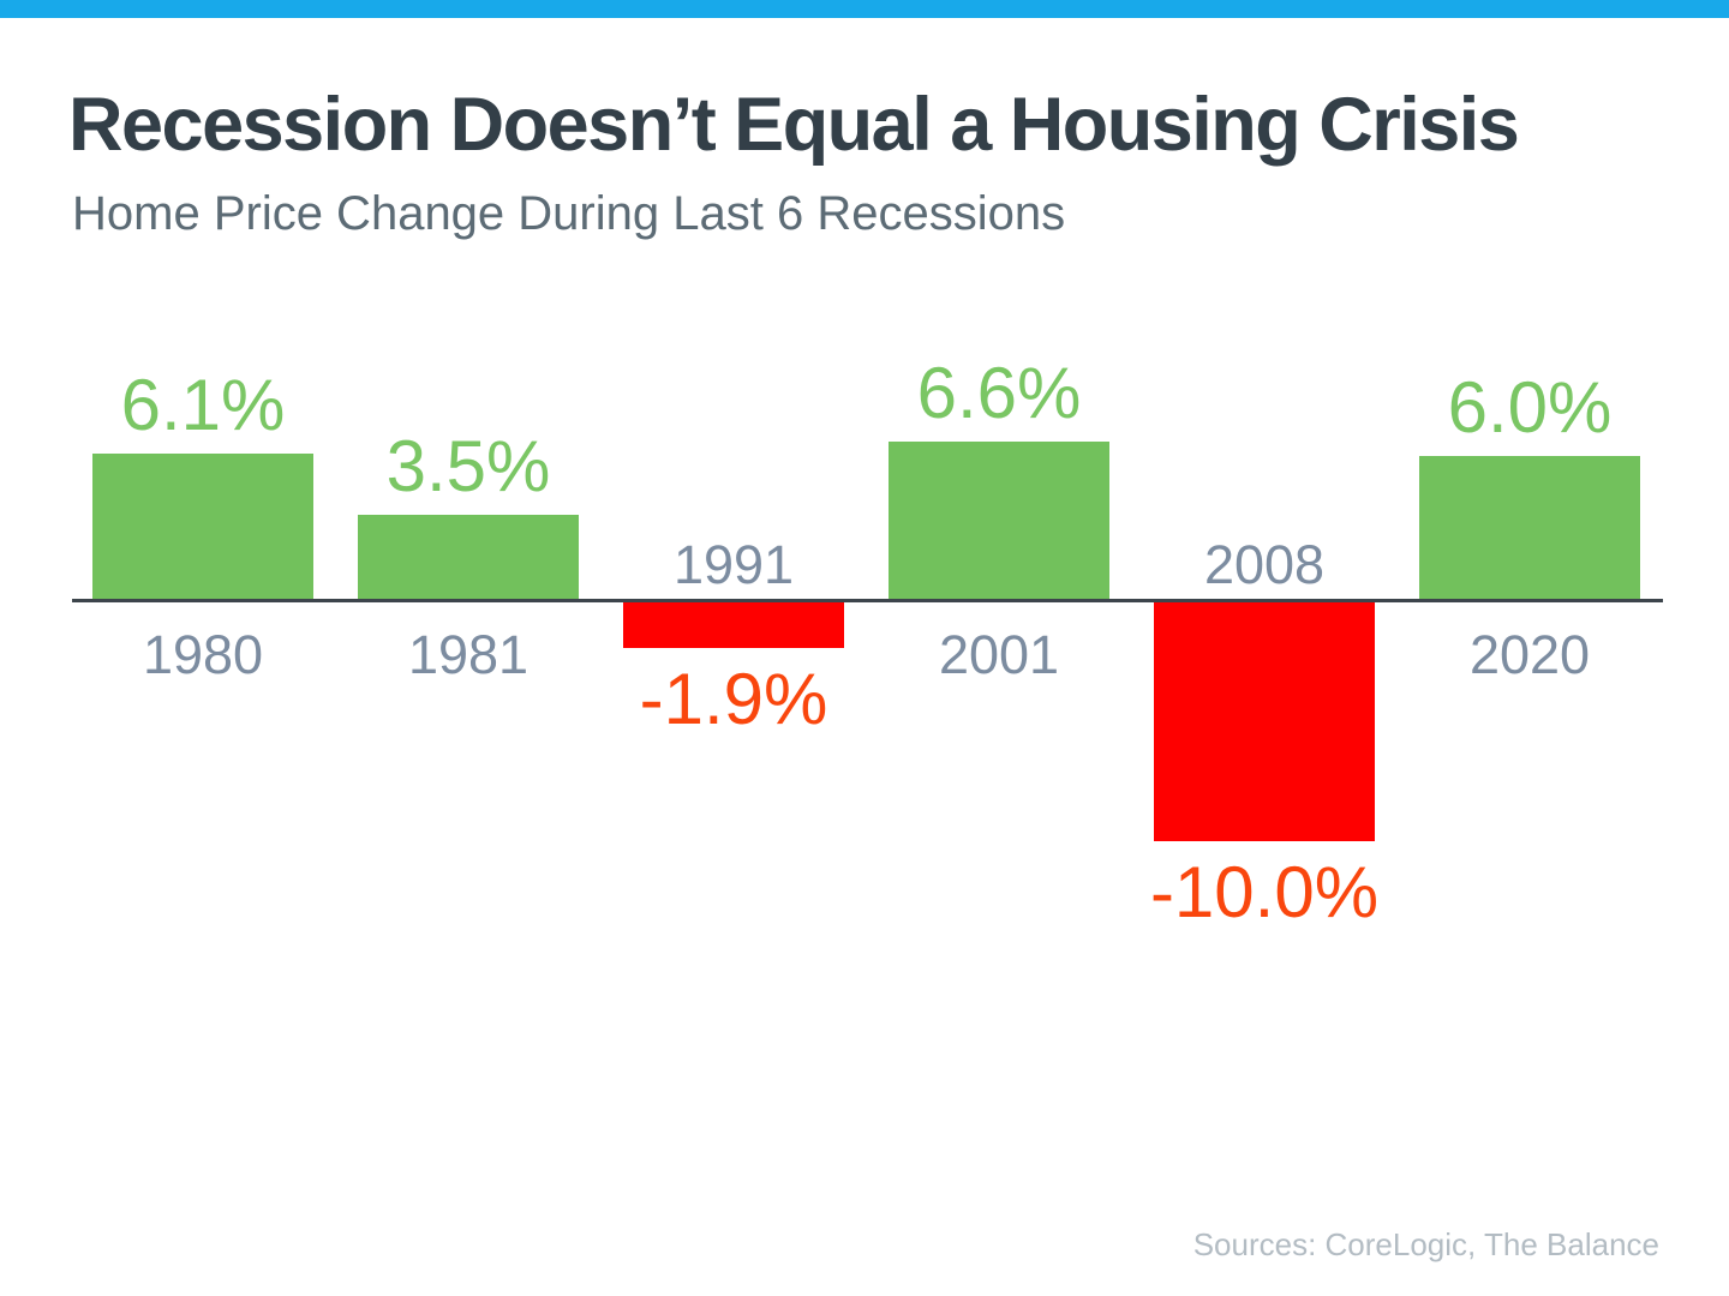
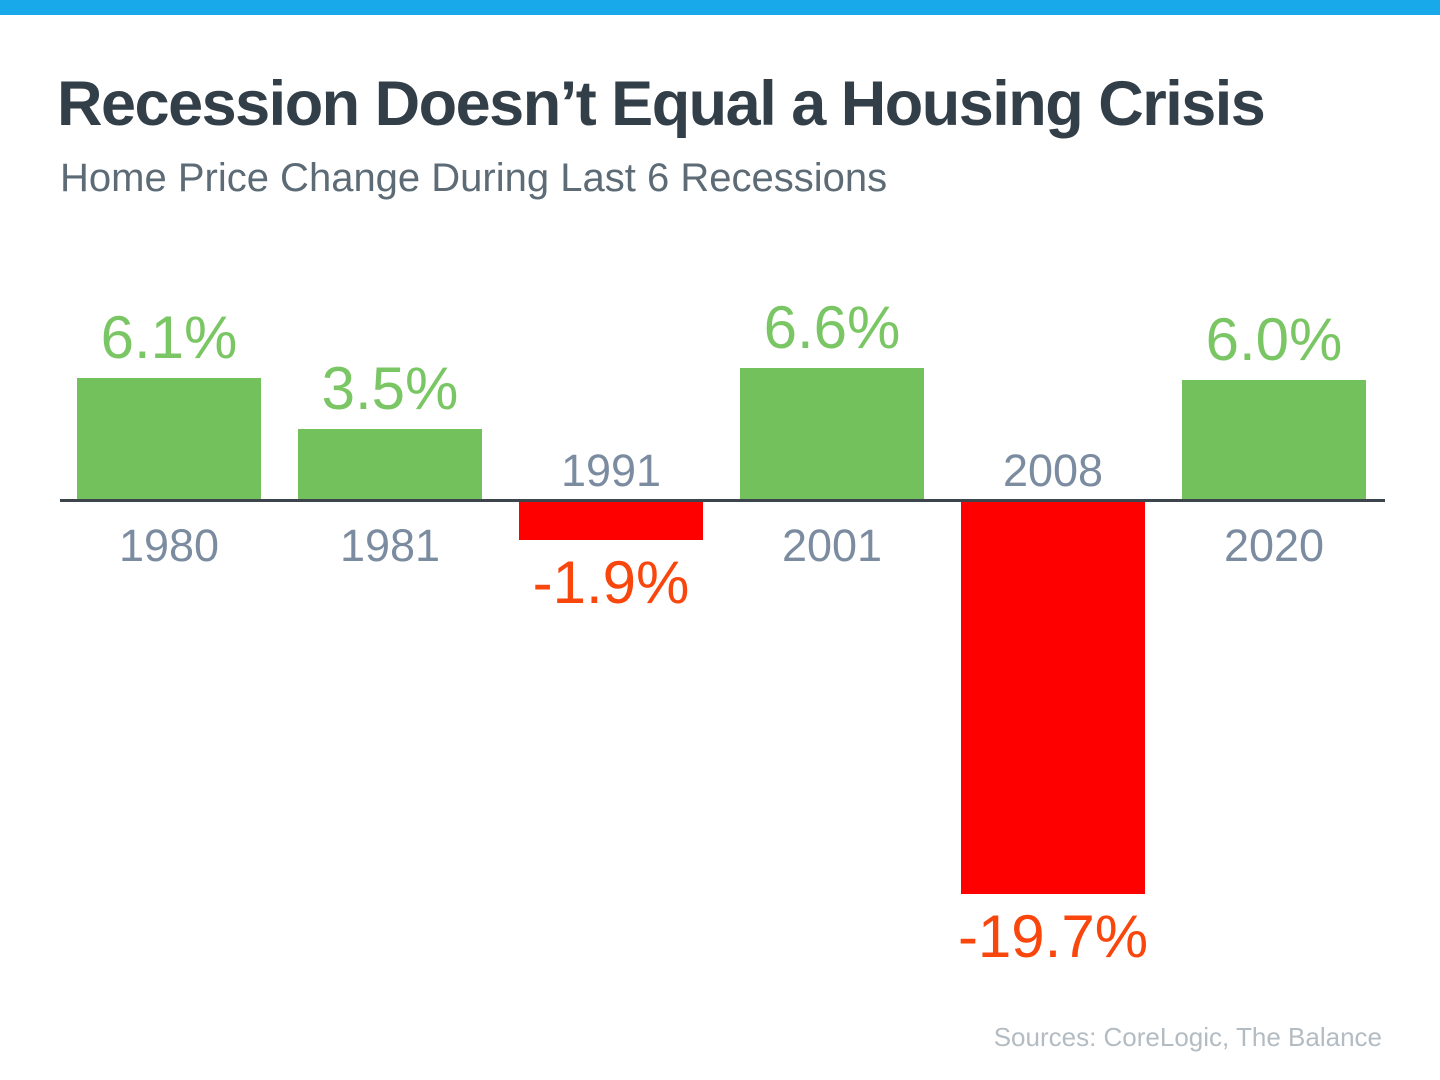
2008: -10.0% -> -19.7%
